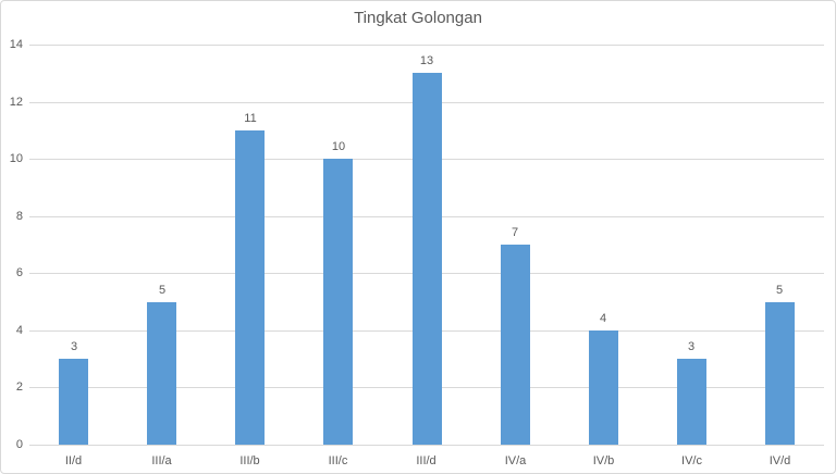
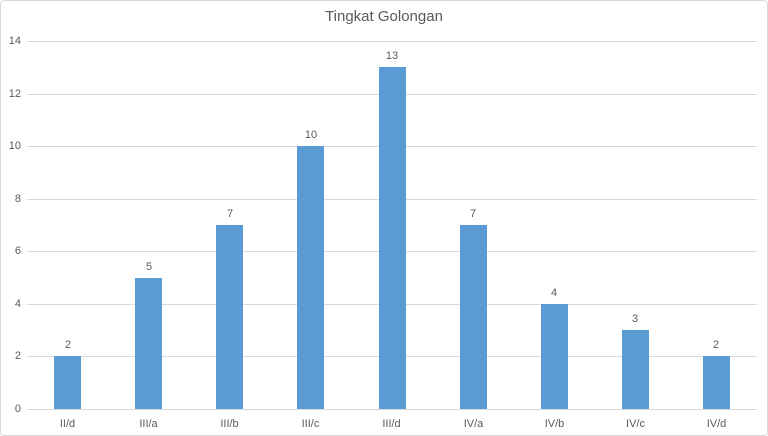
II/d: 3 -> 2
III/b: 11 -> 7
IV/d: 5 -> 2
